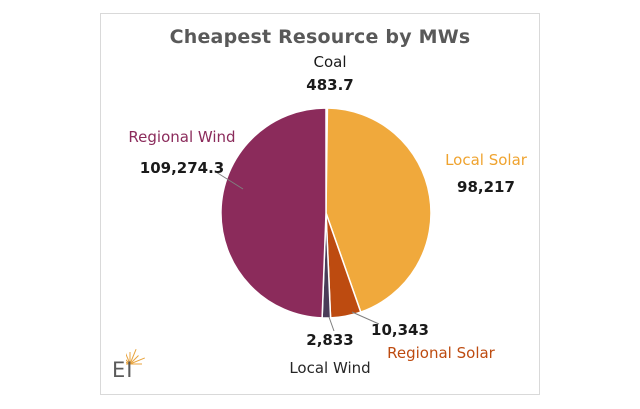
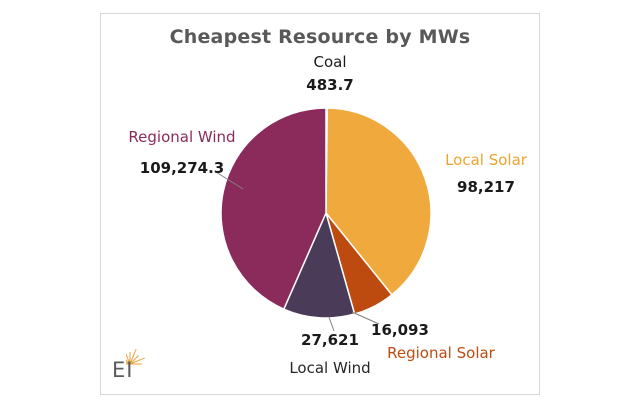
Regional Solar: 10,343 -> 16,093
Local Wind: 2,833 -> 27,621
